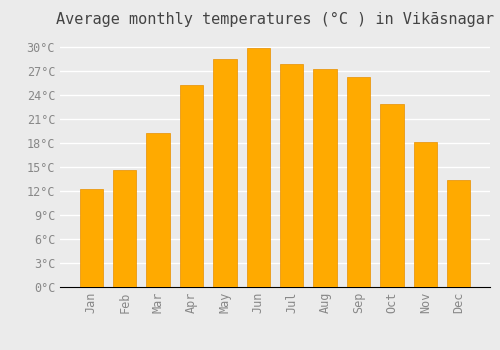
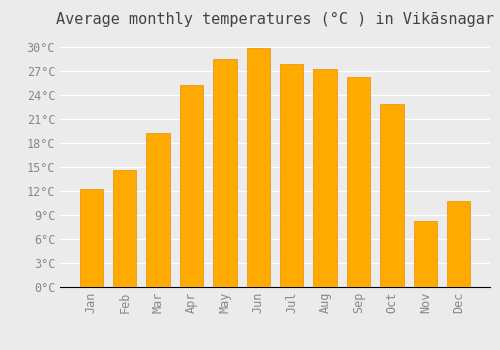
Nov: 18.1°C -> 8.2°C
Dec: 13.4°C -> 10.8°C
